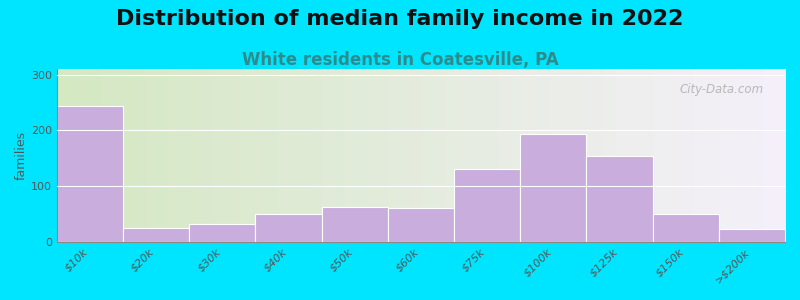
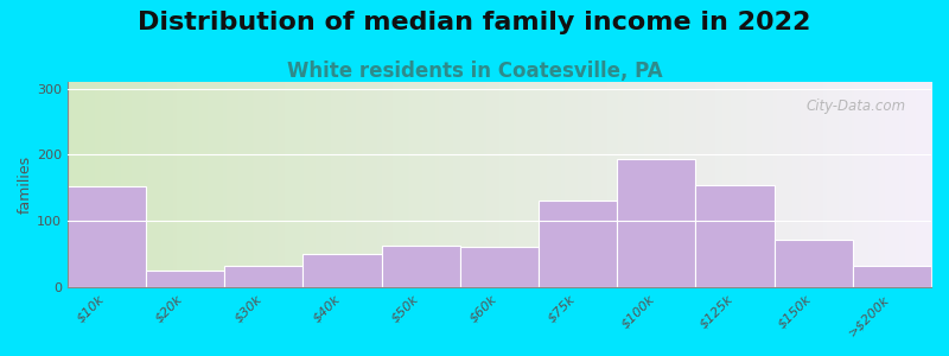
$10k: 243 -> 152
$150k: 50 -> 72
>$200k: 22 -> 32
